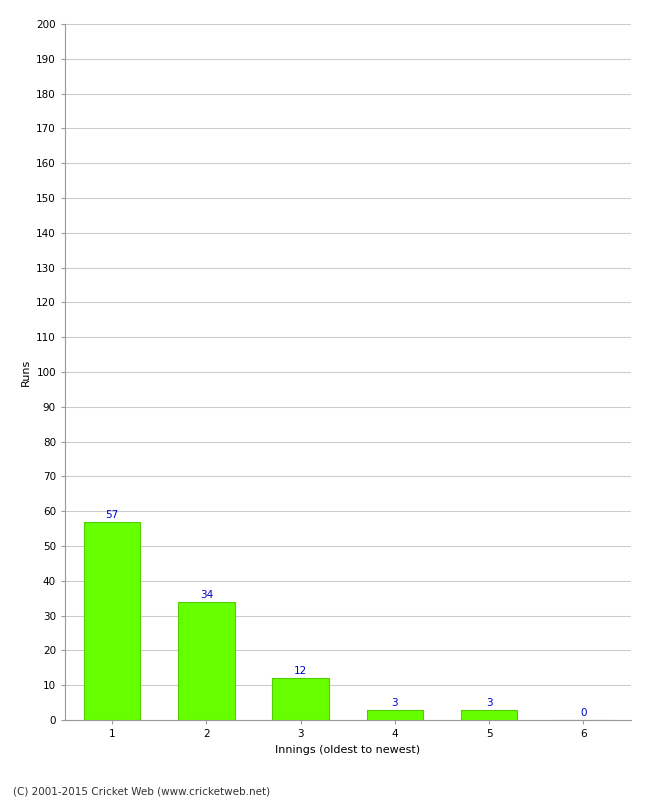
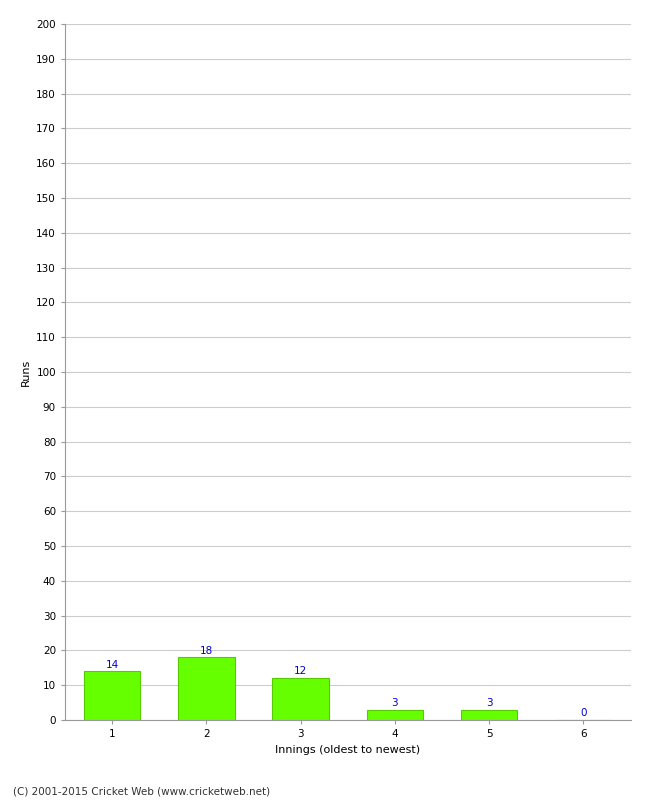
1: 57 -> 14
2: 34 -> 18
